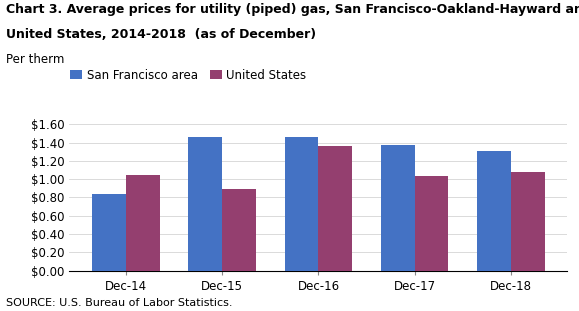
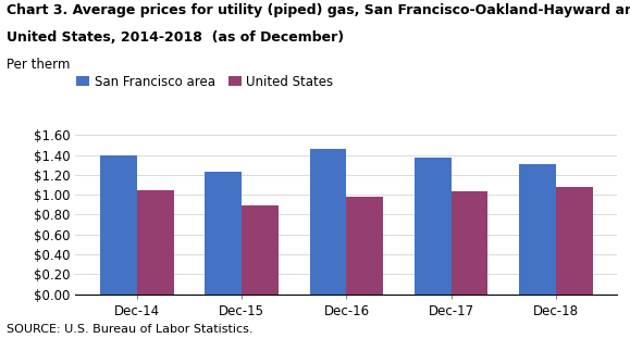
San Francisco area/Dec-14: $0.84 -> $1.40
San Francisco area/Dec-15: $1.46 -> $1.23
United States/Dec-16: $1.36 -> $0.98
